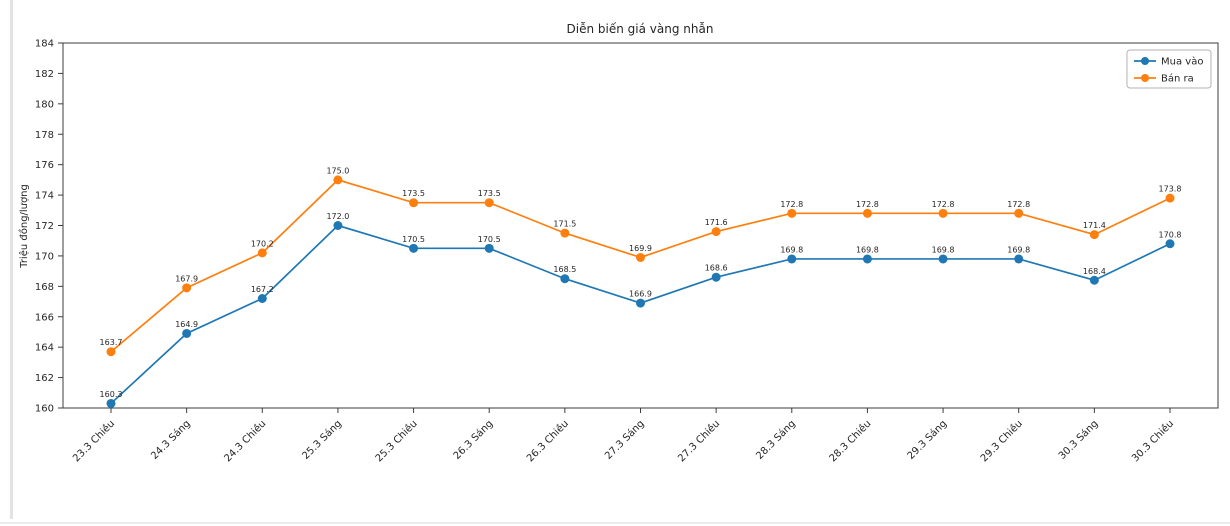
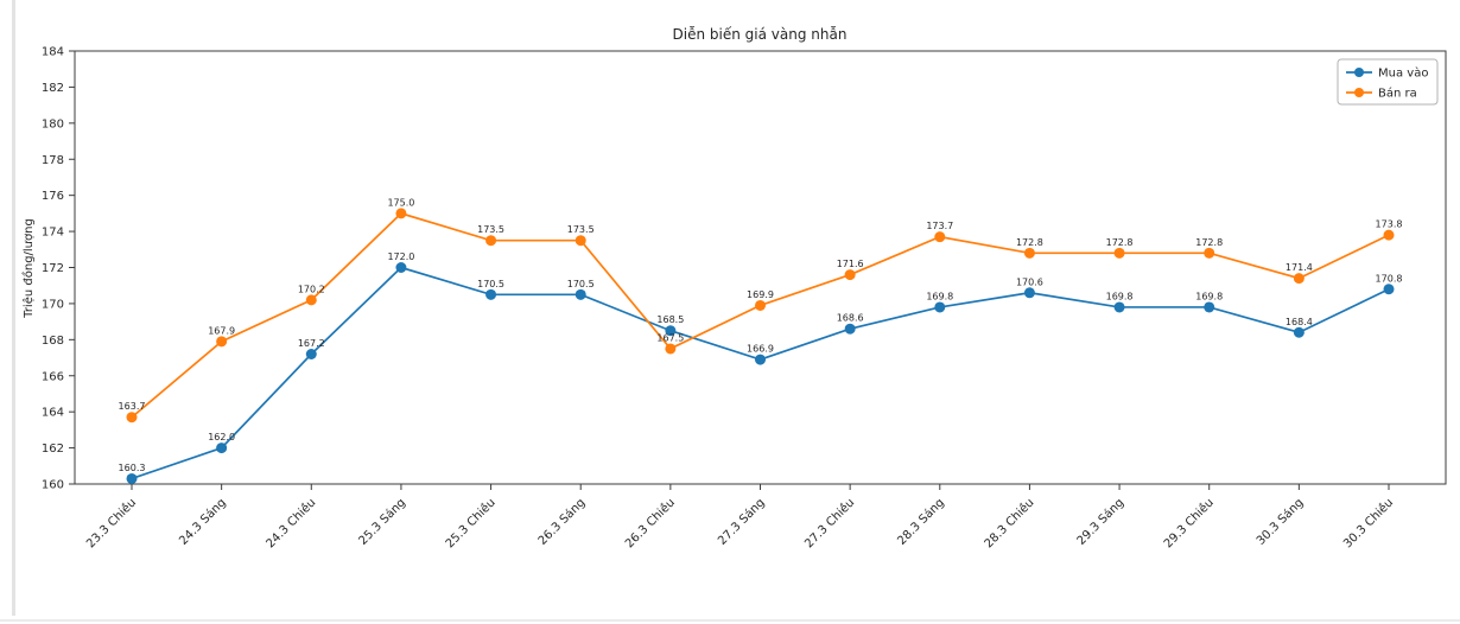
Mua vào/24.3 Sáng: 164.9 -> 162.0
Bán ra/26.3 Chiều: 171.5 -> 167.5
Bán ra/28.3 Sáng: 172.8 -> 173.7
Mua vào/28.3 Chiều: 169.8 -> 170.6
